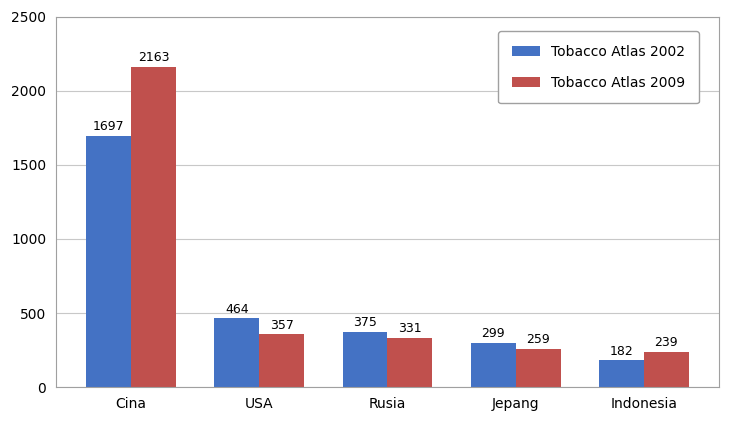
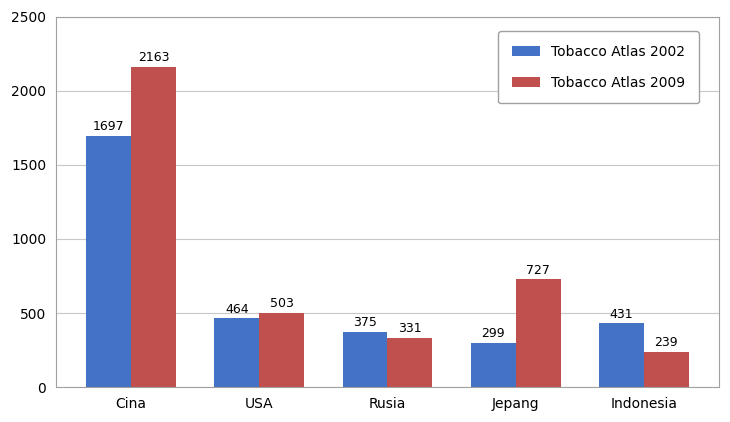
Tobacco Atlas 2009/USA: 357 -> 503
Tobacco Atlas 2009/Jepang: 259 -> 727
Tobacco Atlas 2002/Indonesia: 182 -> 431
